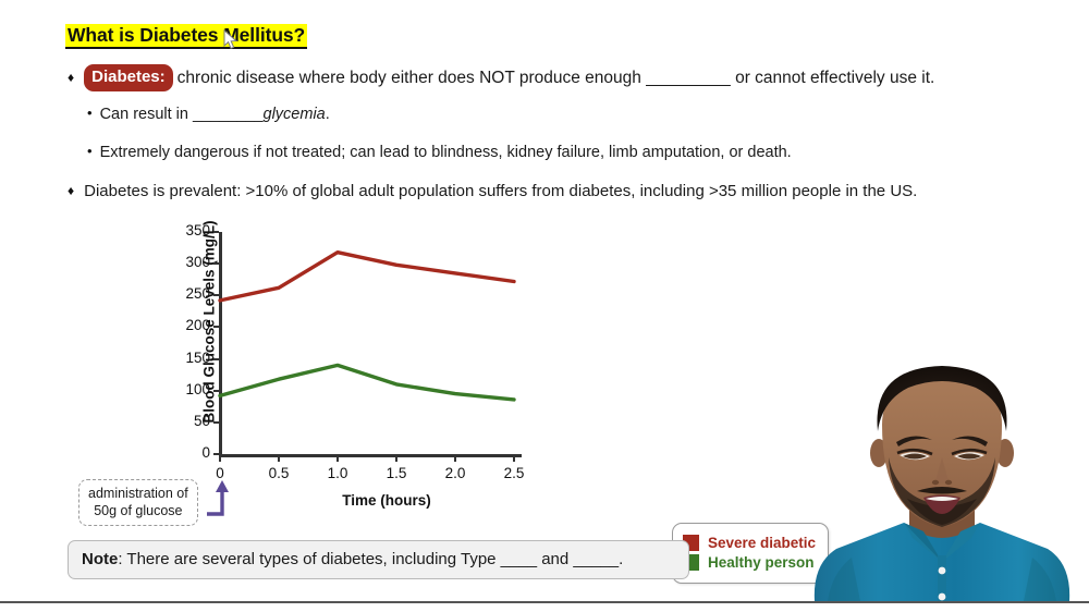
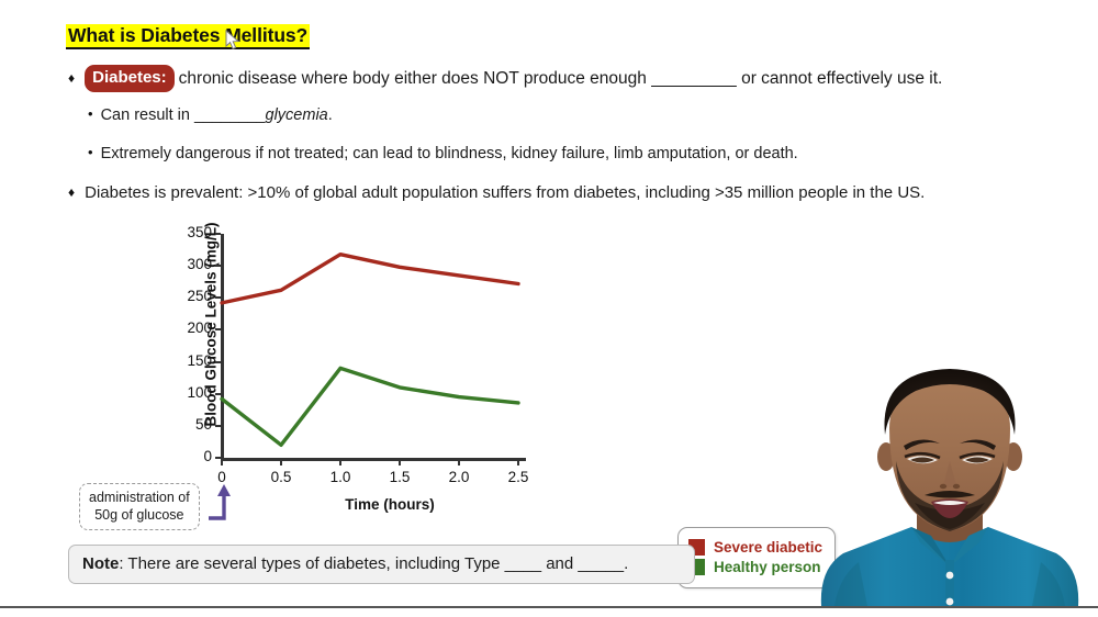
Healthy person/0.5: 120 -> 20
